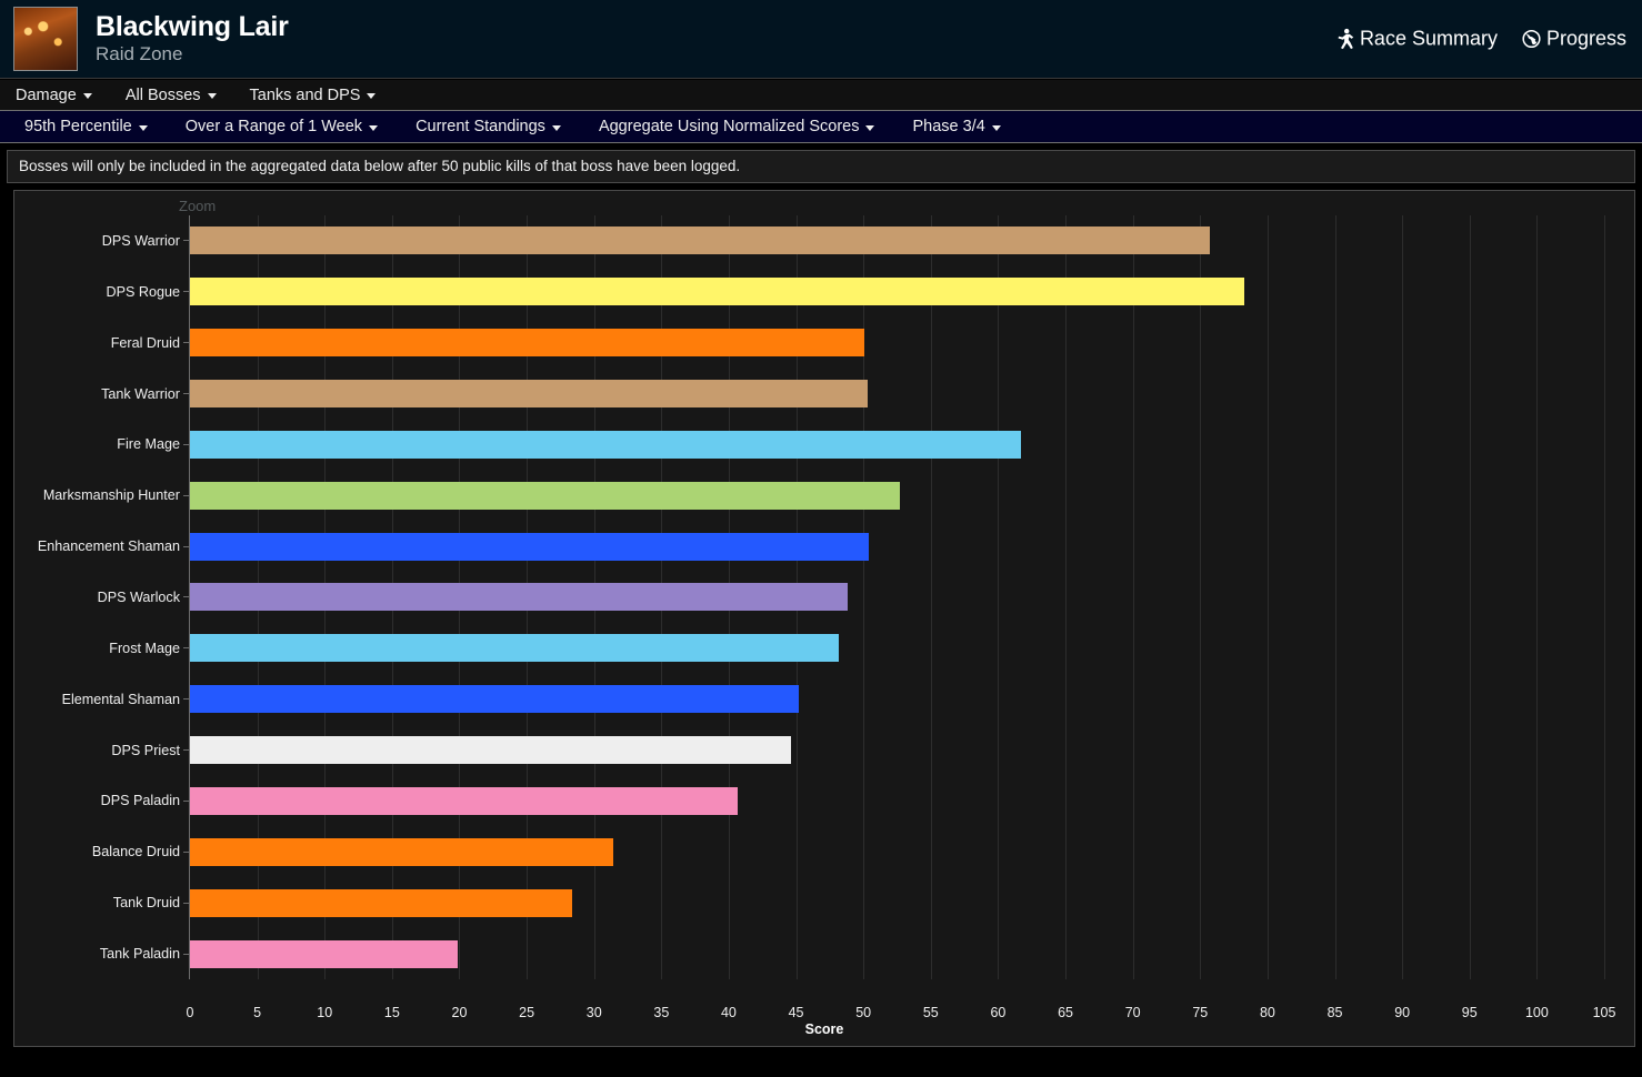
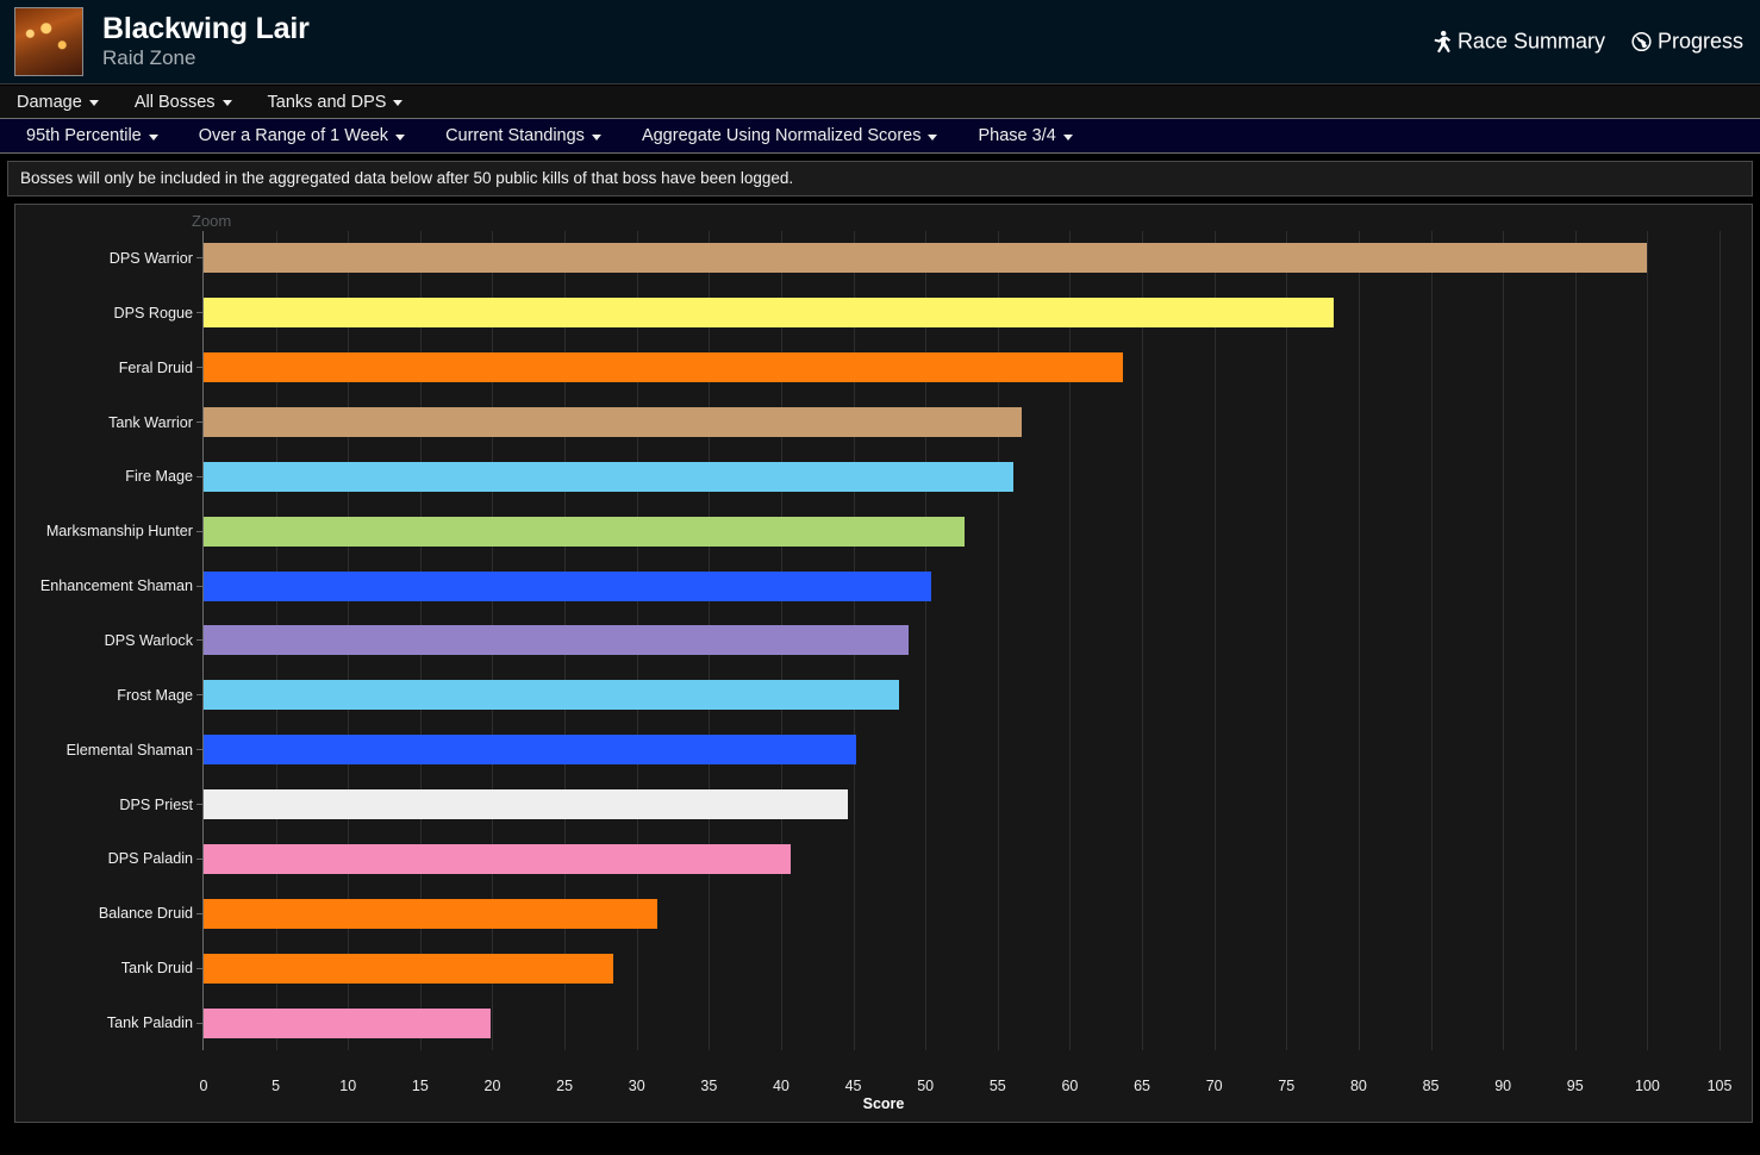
DPS Warrior: 75.7 -> 100.0
Feral Druid: 50.1 -> 63.7
Tank Warrior: 50.3 -> 56.7
Fire Mage: 61.7 -> 56.1
